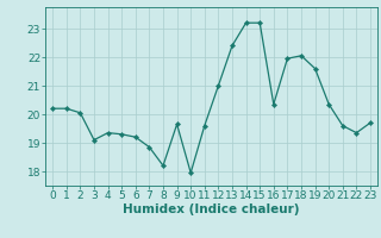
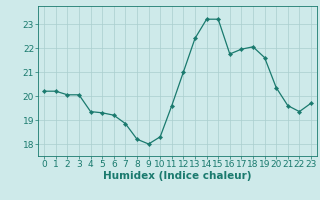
3: 19.10 -> 20.05
9: 19.65 -> 18.00
10: 17.95 -> 18.30
16: 20.35 -> 21.75
